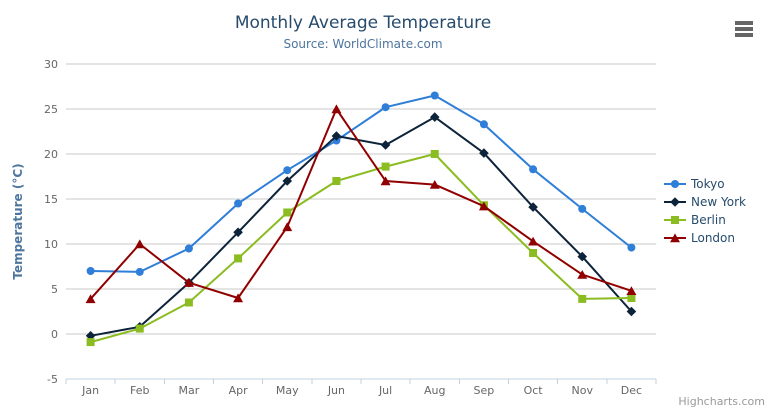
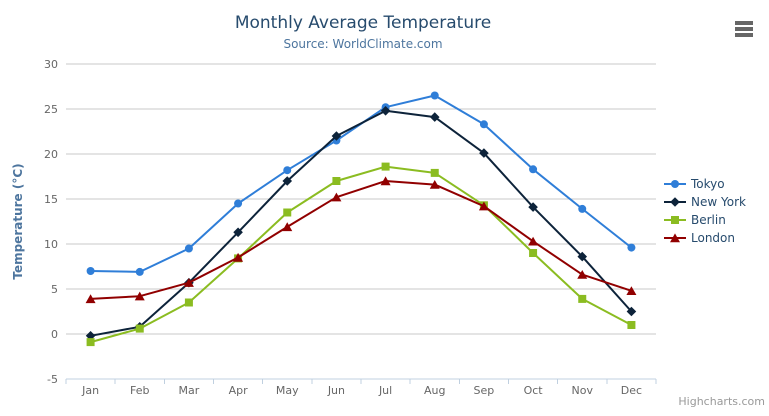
London/Feb: 10 -> 4
London/Apr: 4 -> 8
London/Jun: 25 -> 15
New York/Jul: 21 -> 25
Berlin/Aug: 20 -> 18
Berlin/Dec: 4 -> 1
